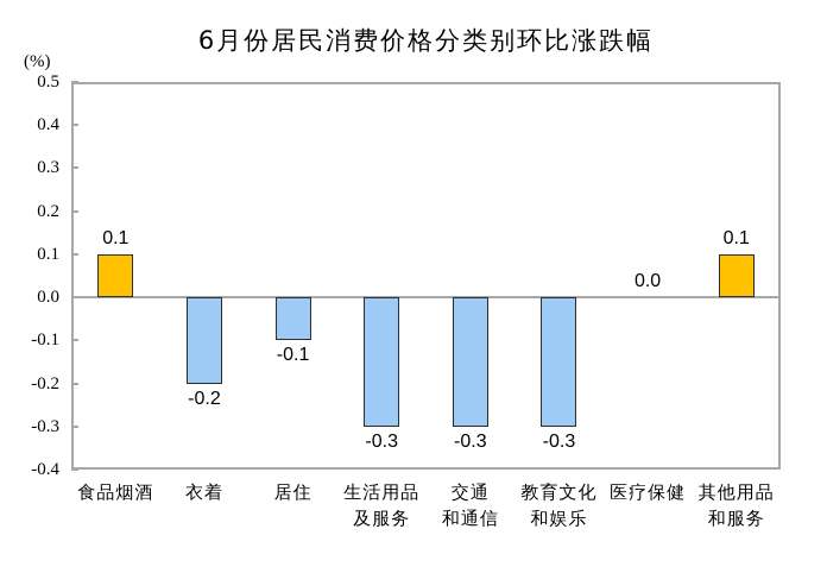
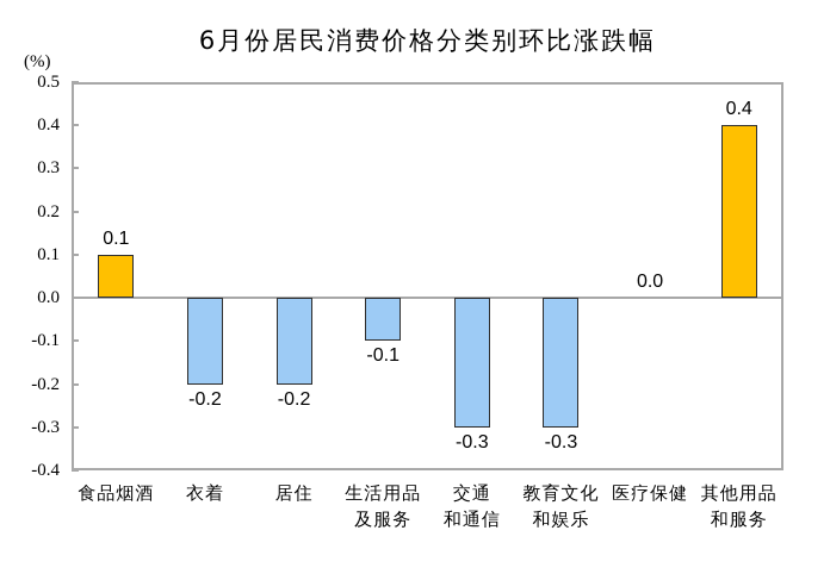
居住: -0.1 -> -0.2
生活用品 及服务: -0.3 -> -0.1
其他用品 和服务: 0.1 -> 0.4
